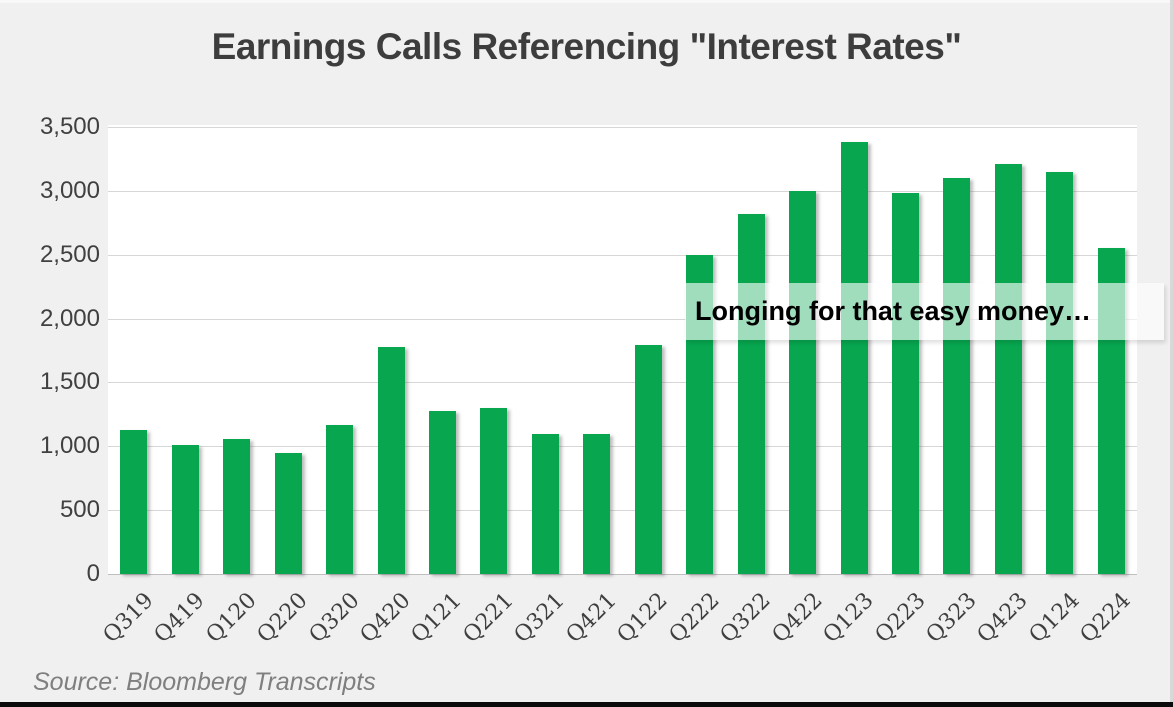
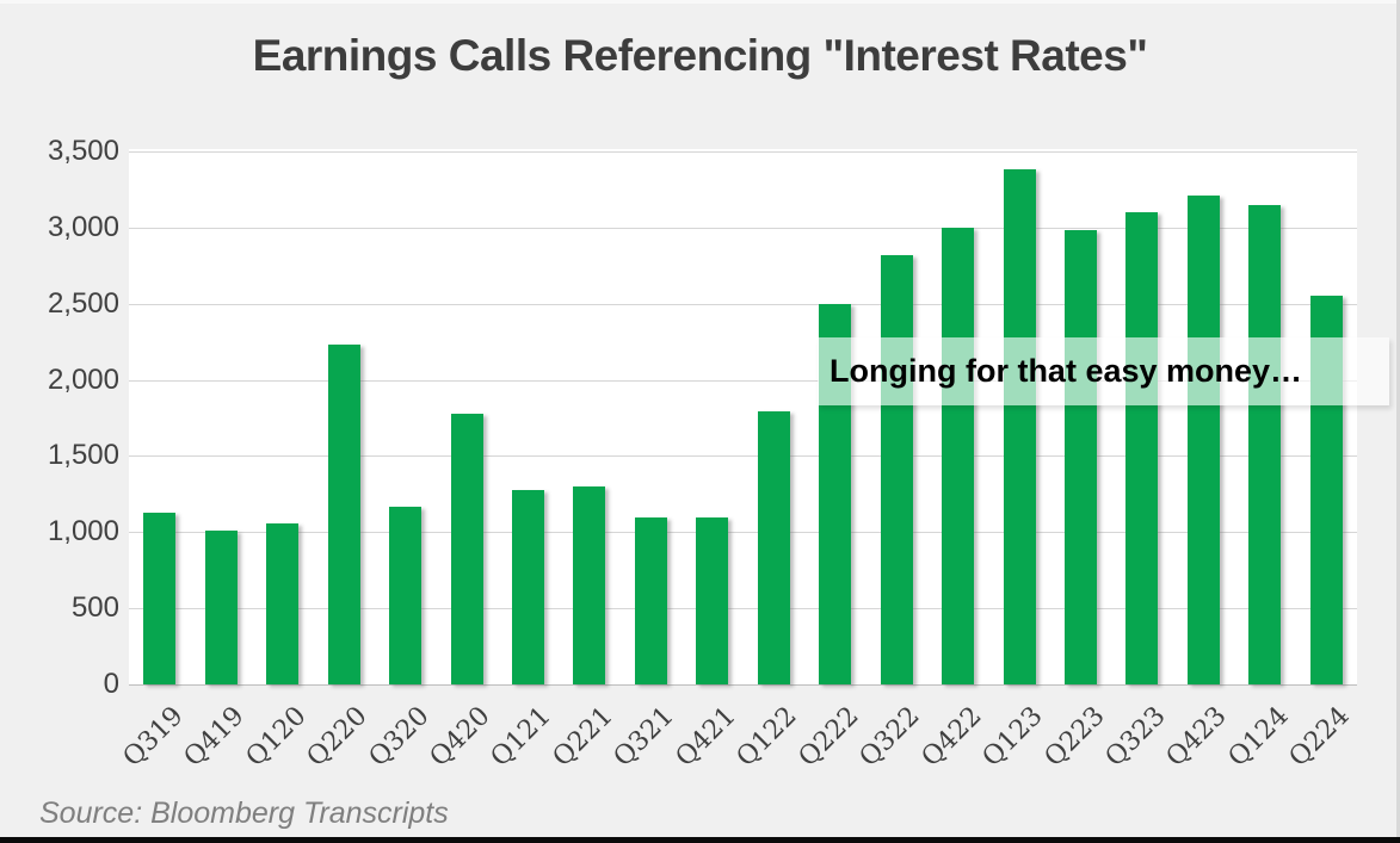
Q220: 950 -> 2230
